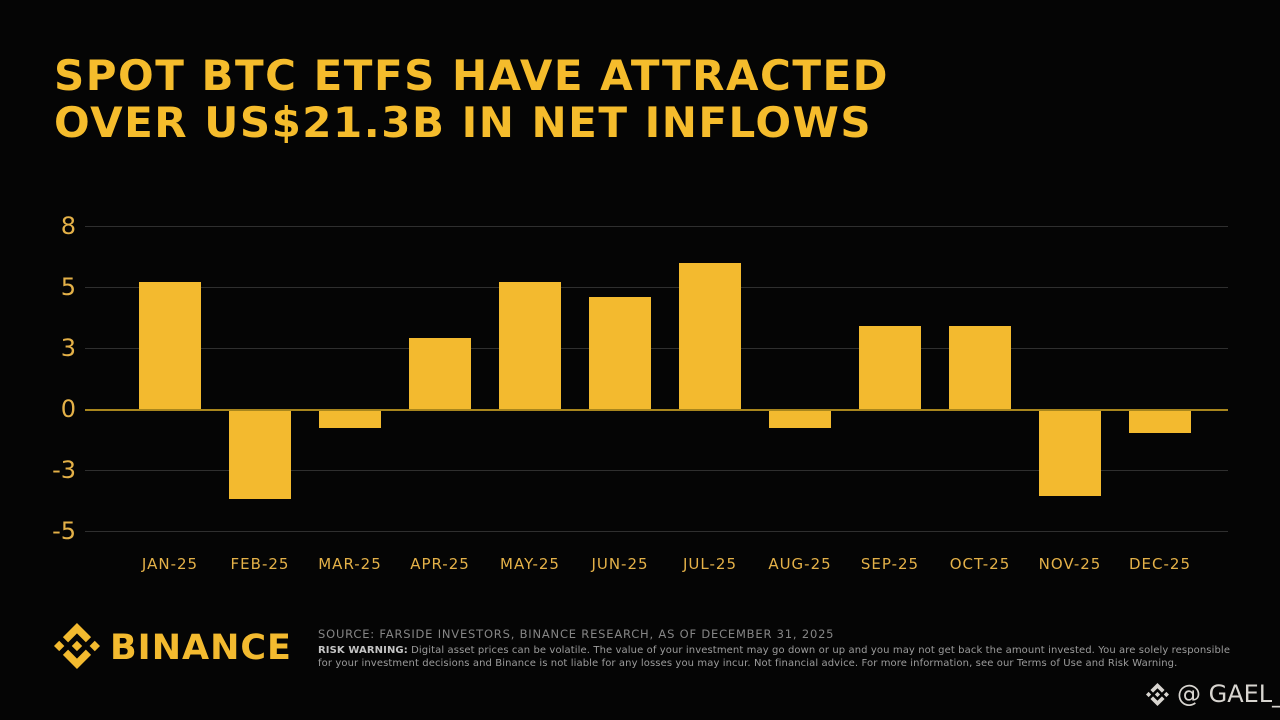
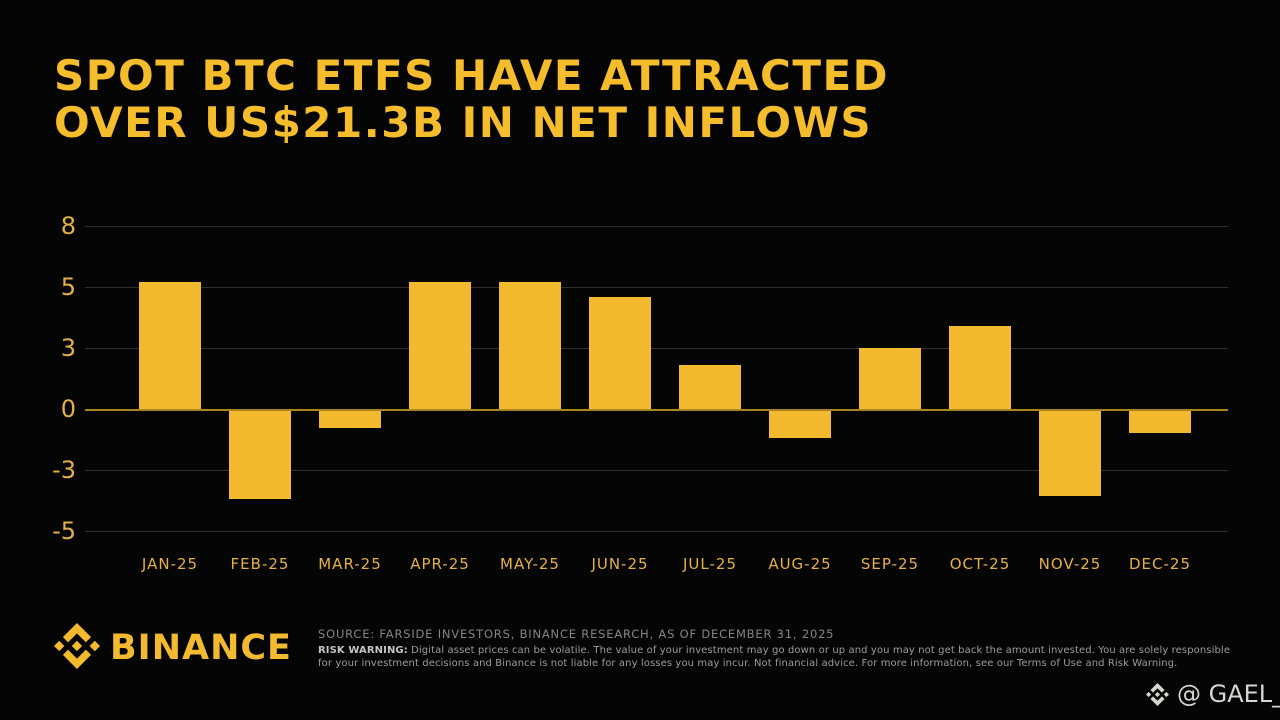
APR-25: 2.9 -> 5.2
JUL-25: 6.0 -> 1.8
AUG-25: -0.7 -> -1.1
SEP-25: 3.4 -> 2.5
